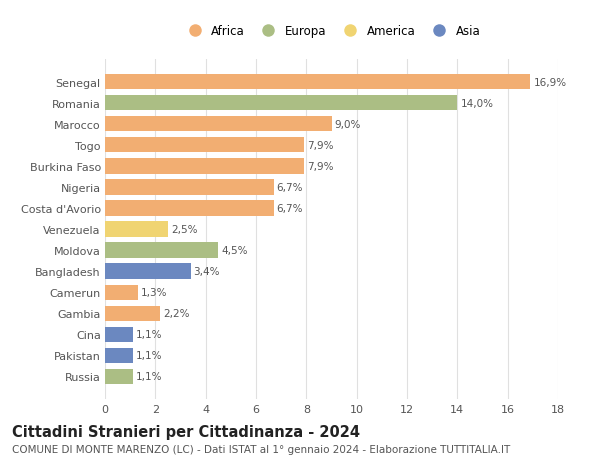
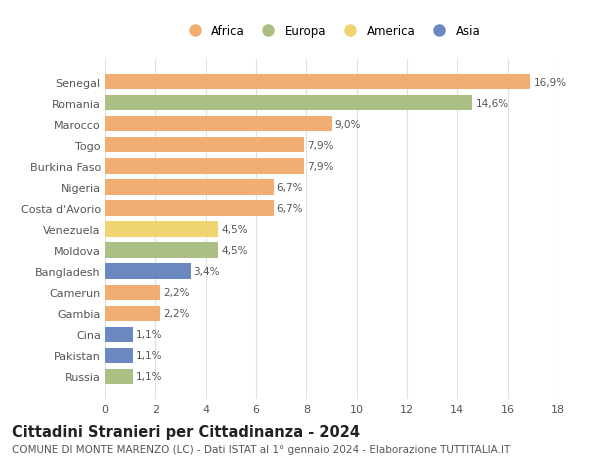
Romania: 14,0% -> 14,6%
Venezuela: 2,5% -> 4,5%
Camerun: 1,3% -> 2,2%
